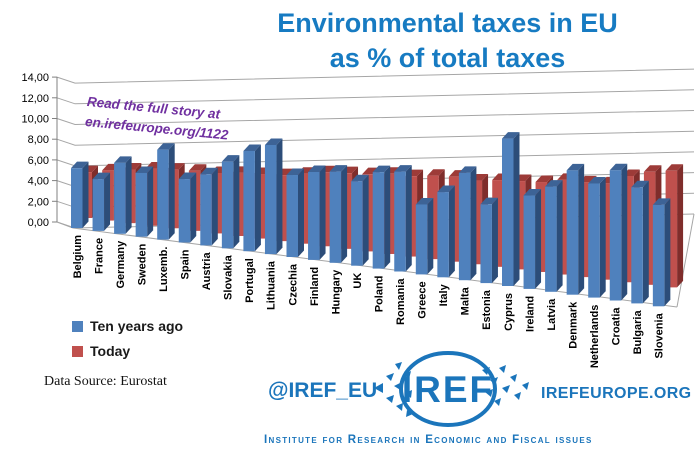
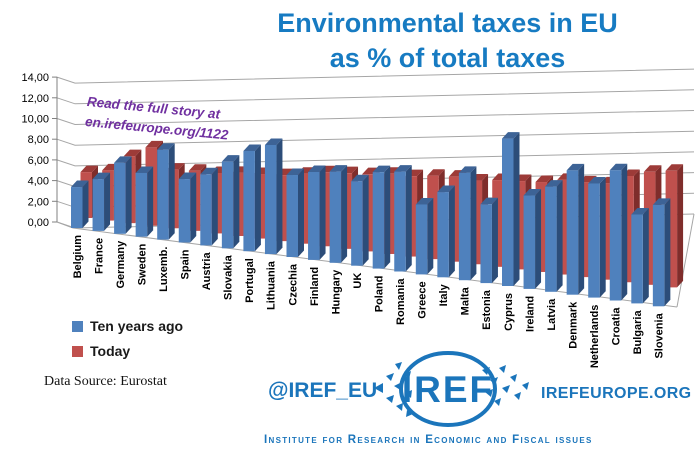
Ten years ago/Belgium: 5,7 -> 3,9
Today/Germany: 5,2 -> 6,5
Today/Sweden: 5,4 -> 7,4
Ten years ago/Bulgaria: 6,4 -> 4,9
